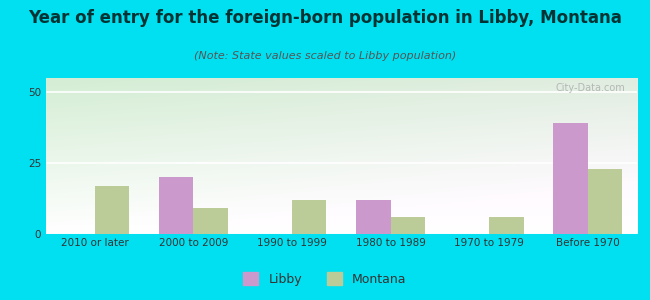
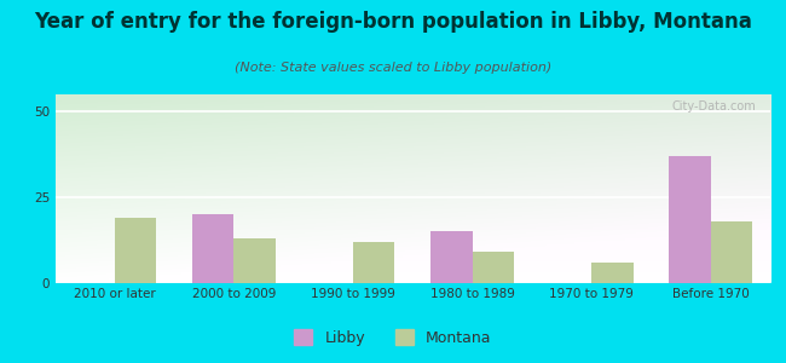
Montana/2010 or later: 17 -> 19
Montana/2000 to 2009: 9 -> 13
Libby/1980 to 1989: 12 -> 15
Montana/1980 to 1989: 6 -> 9
Libby/Before 1970: 39 -> 37
Montana/Before 1970: 23 -> 18
